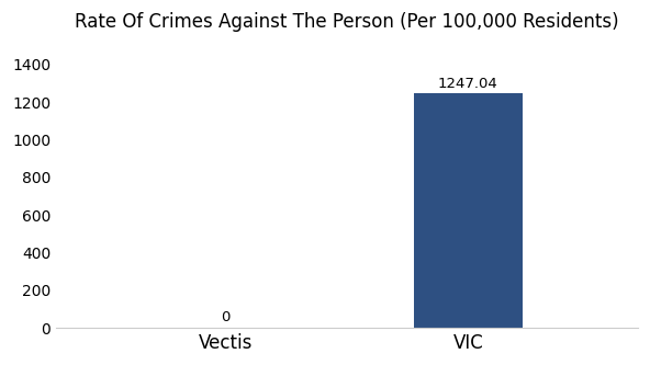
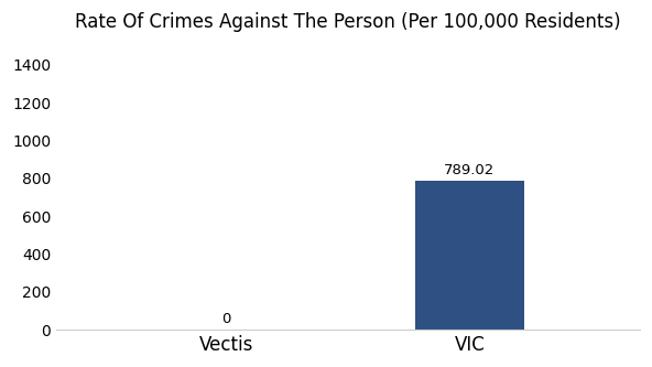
VIC: 1247.04 -> 789.02
